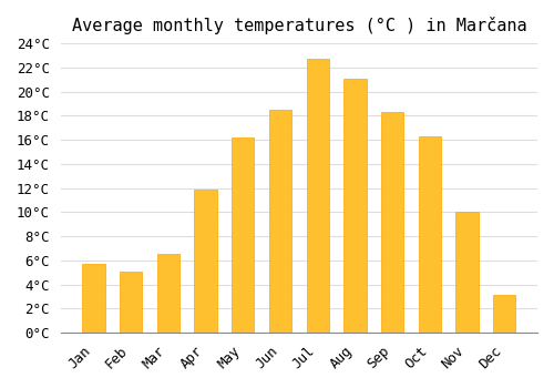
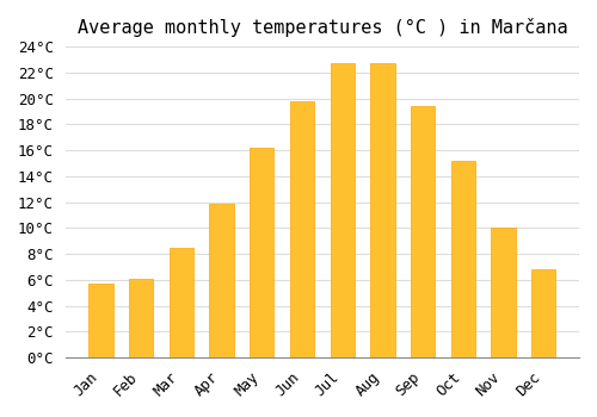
Feb: 5.1°C -> 6.1°C
Mar: 6.5°C -> 8.5°C
Jun: 18.5°C -> 19.8°C
Aug: 21.1°C -> 22.7°C
Sep: 18.3°C -> 19.4°C
Oct: 16.3°C -> 15.2°C
Dec: 3.1°C -> 6.8°C
